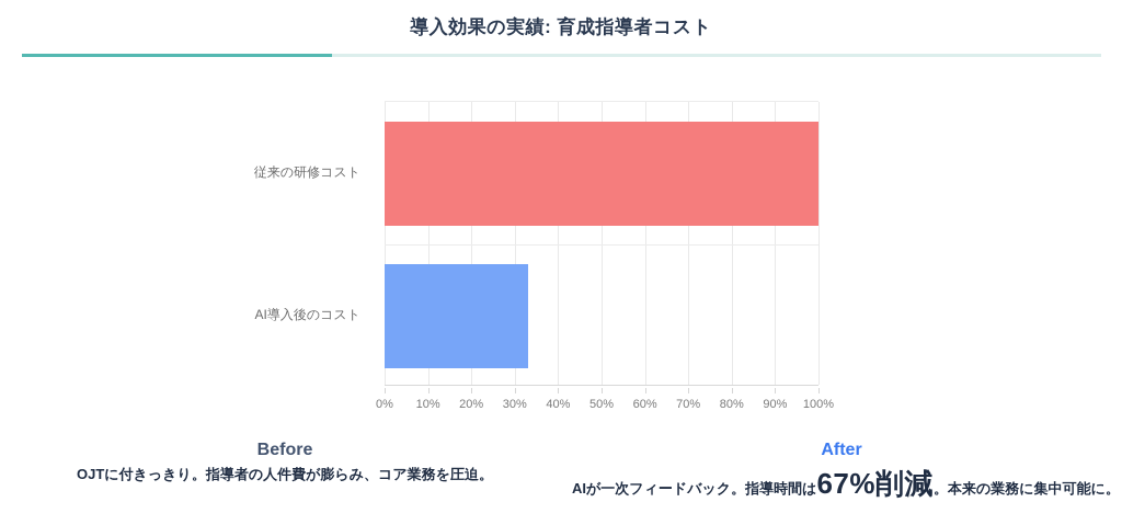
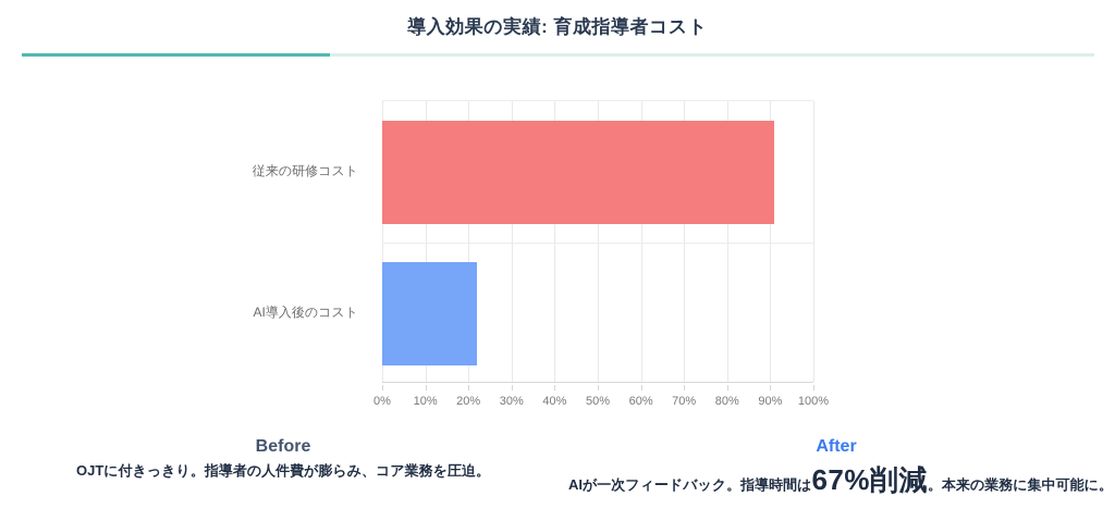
従来の研修コスト: 100% -> 91%
AI導入後のコスト: 33% -> 22%
